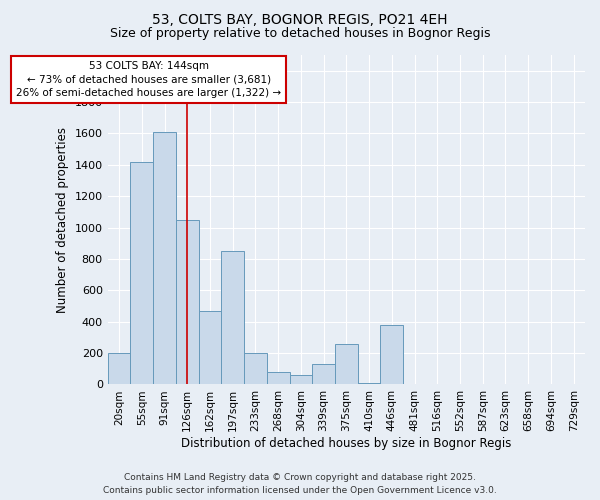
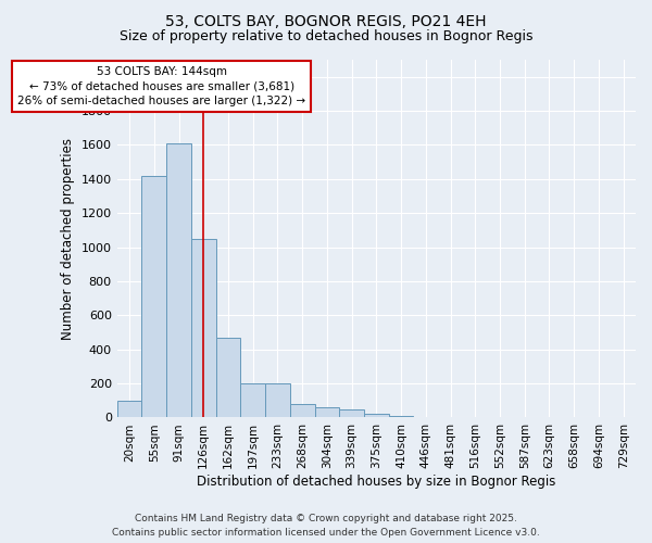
20sqm: 200 -> 100
197sqm: 850 -> 200
339sqm: 130 -> 50
375sqm: 260 -> 20
446sqm: 380 -> 0
